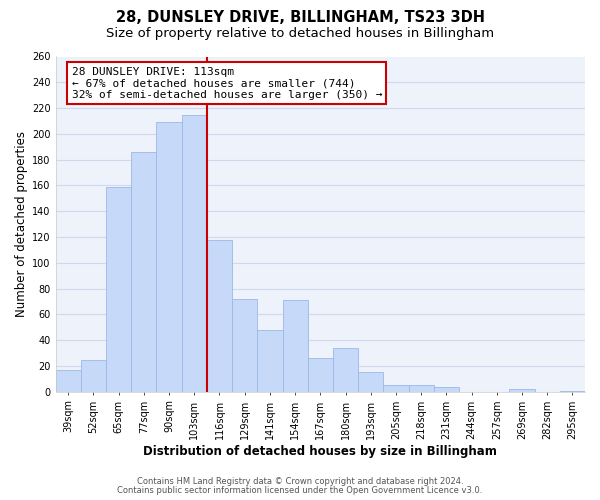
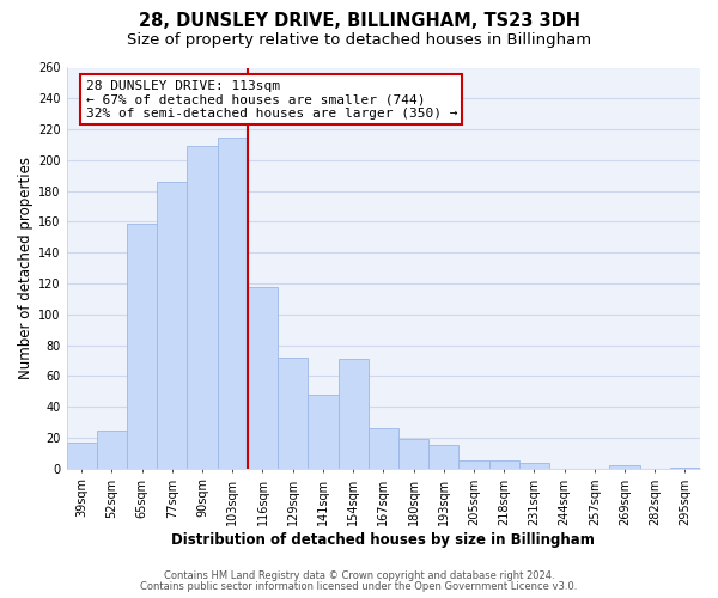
180sqm: 34 -> 19
